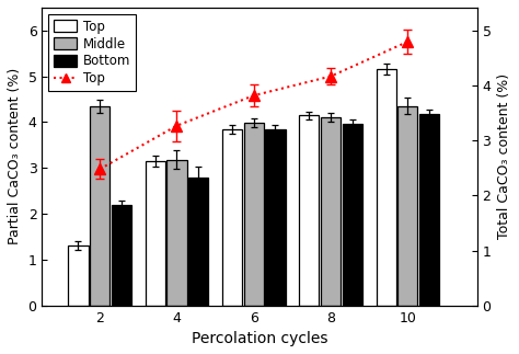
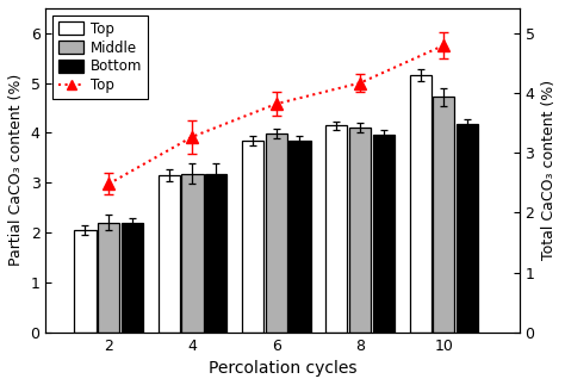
Top/2: 1.30 -> 2.05
Middle/2: 4.35 -> 2.20
Bottom/4: 2.80 -> 3.17
Middle/10: 4.35 -> 4.72
